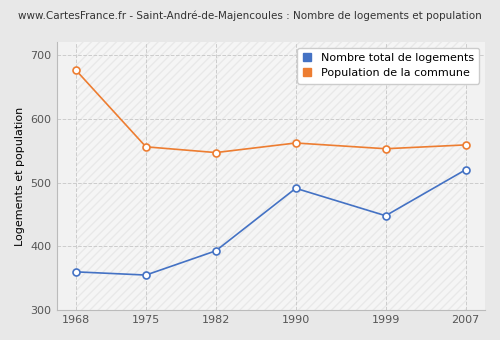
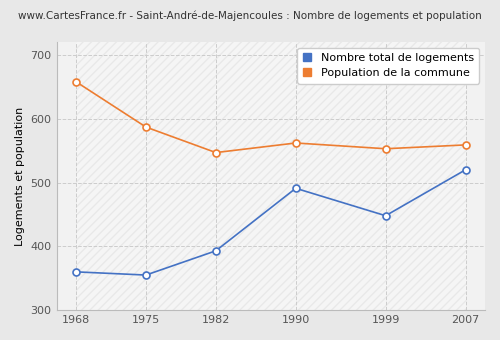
Population de la commune/1968: 676 -> 658
Population de la commune/1975: 556 -> 587
